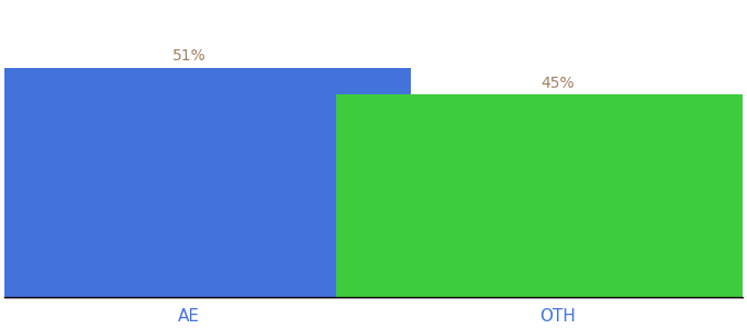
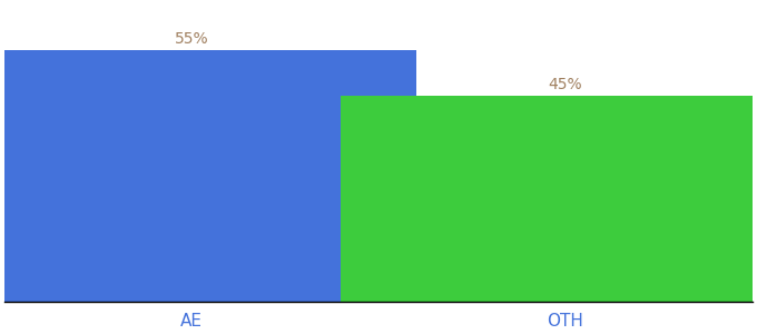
AE: 51% -> 55%
